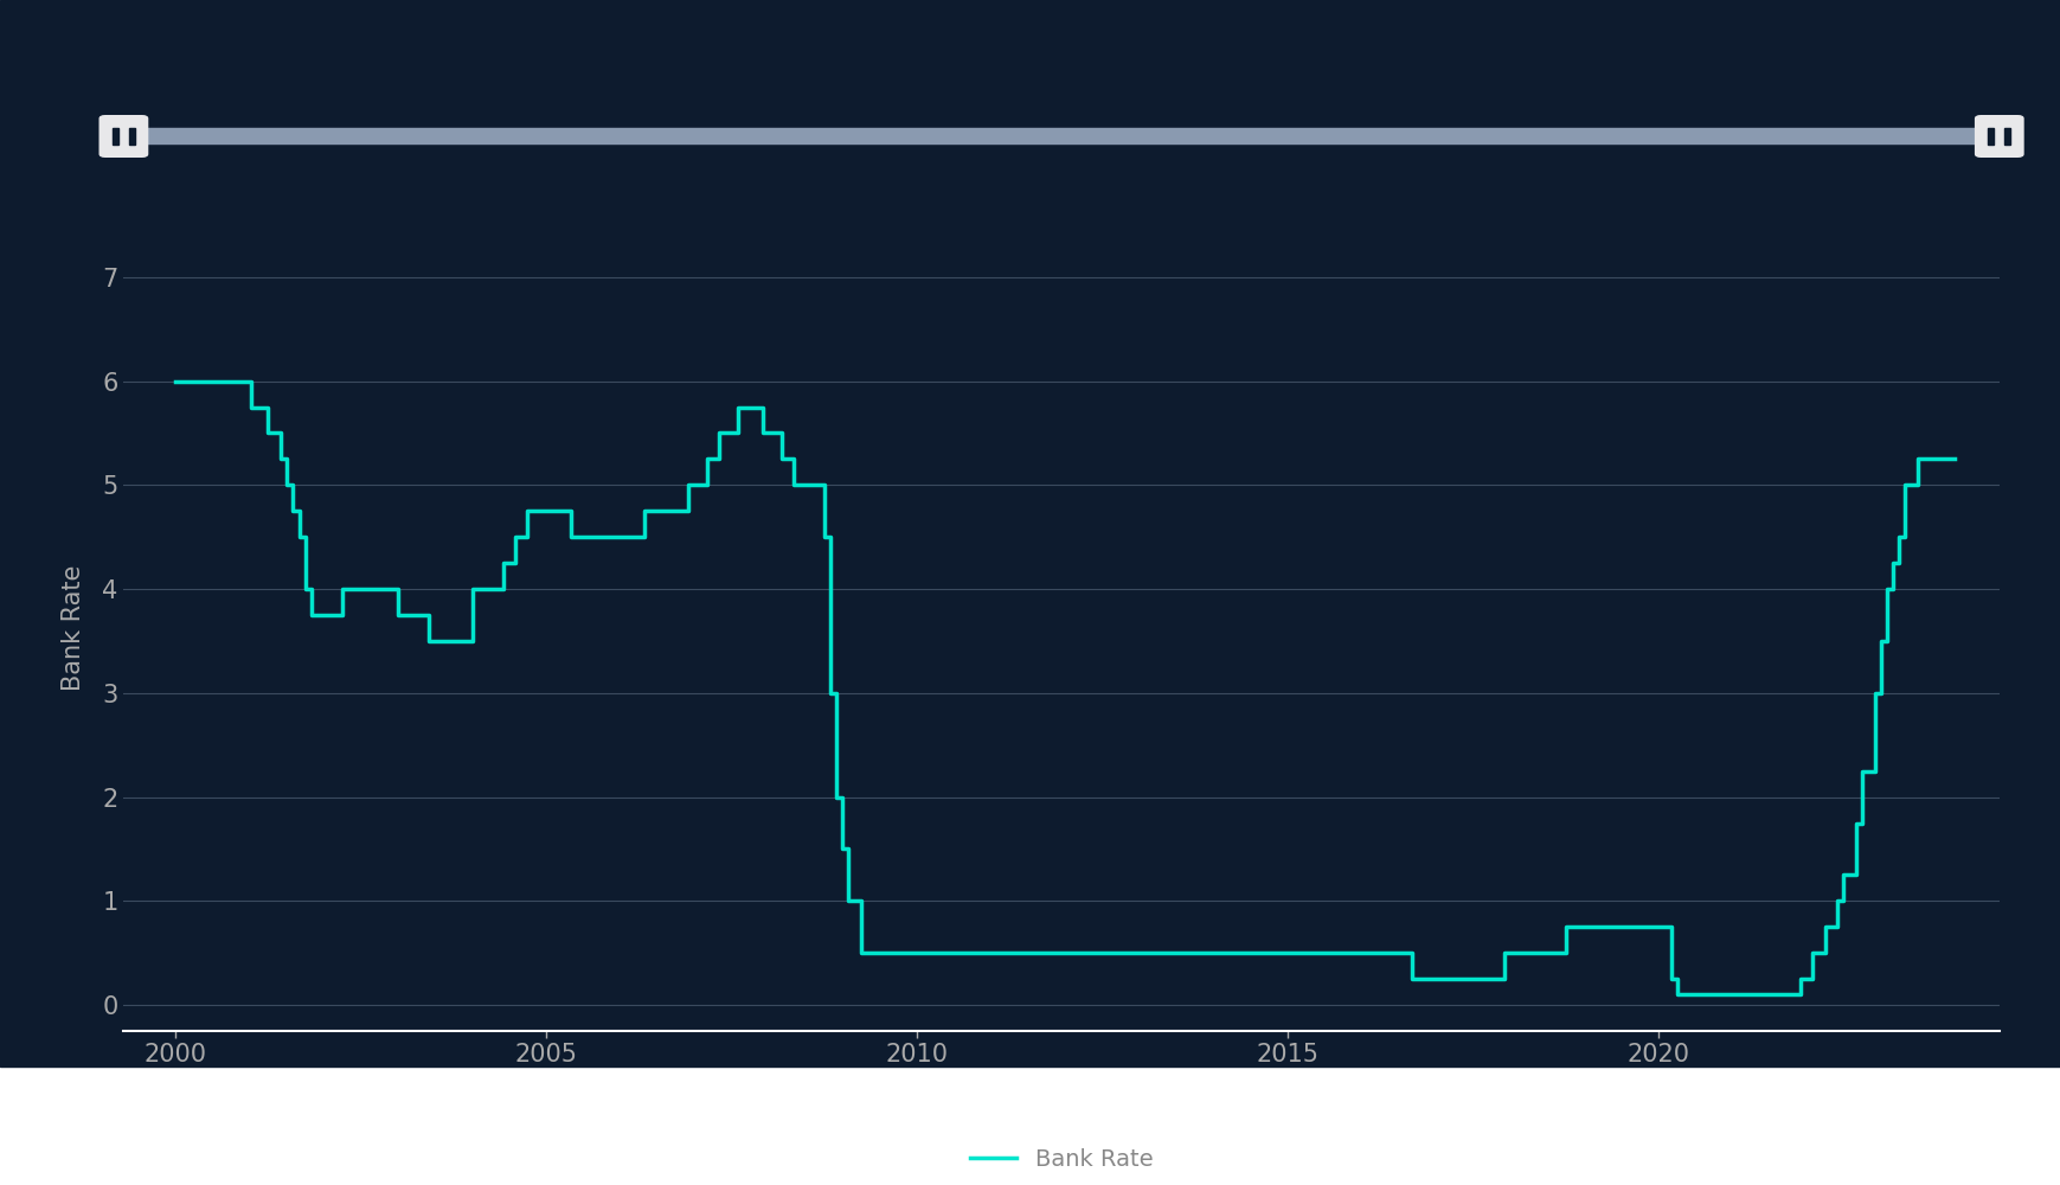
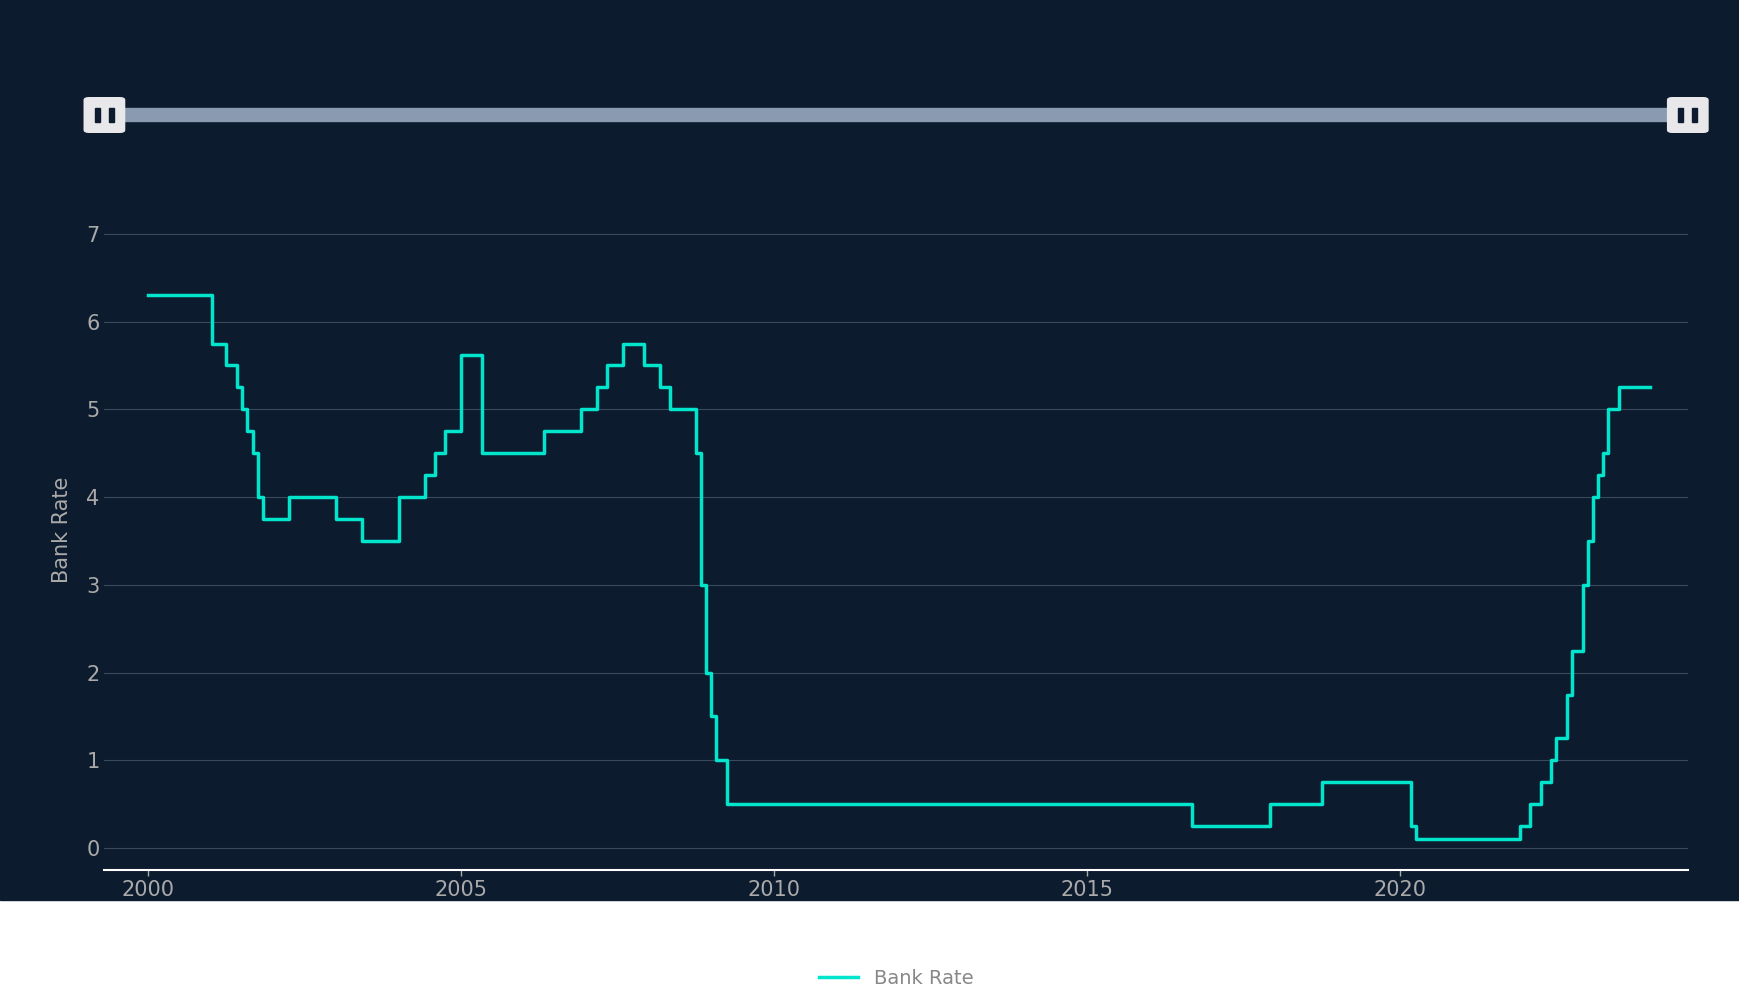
2000: 6.00 -> 6.30
2005: 4.75 -> 5.62
